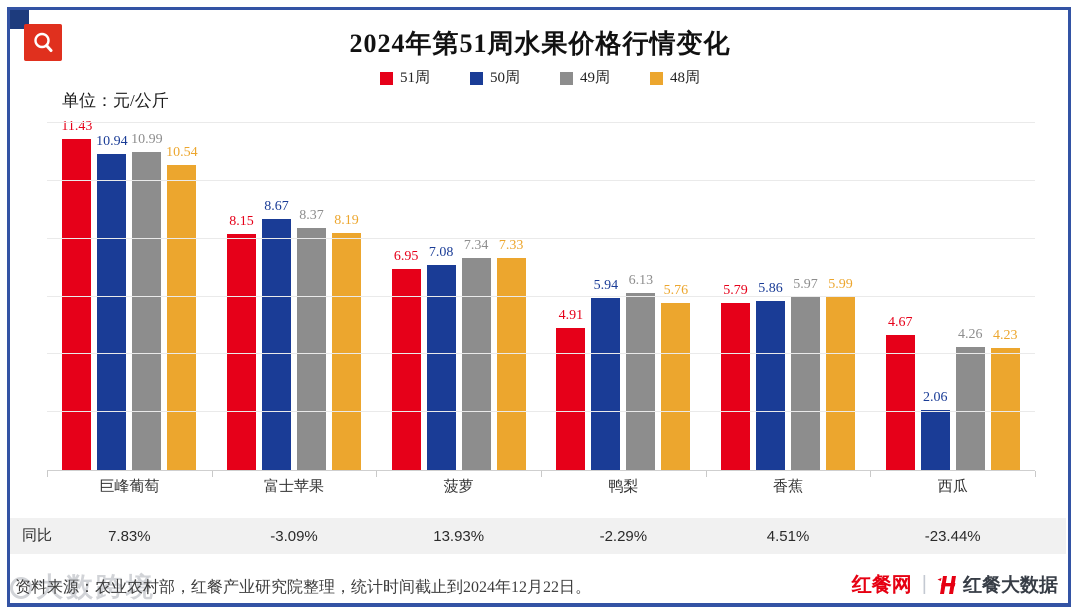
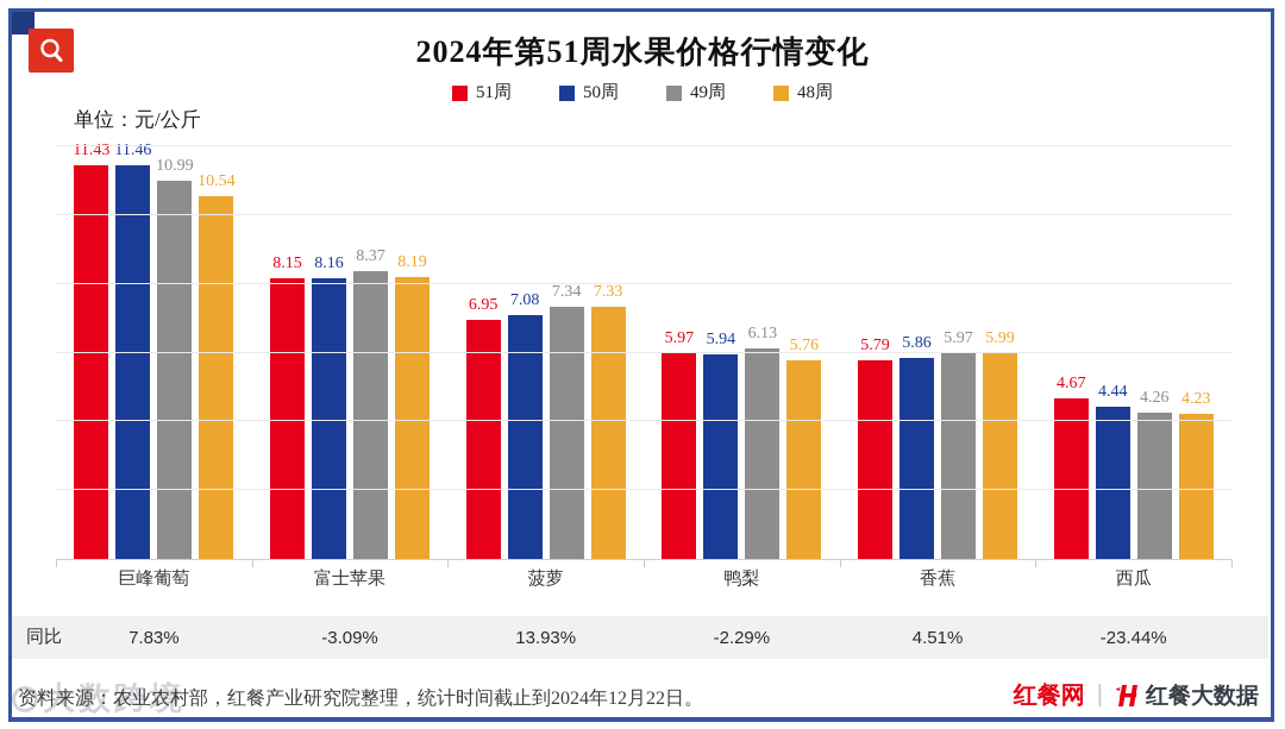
50周/巨峰葡萄: 10.94 -> 11.46
50周/富士苹果: 8.67 -> 8.16
51周/鸭梨: 4.91 -> 5.97
50周/西瓜: 2.06 -> 4.44
